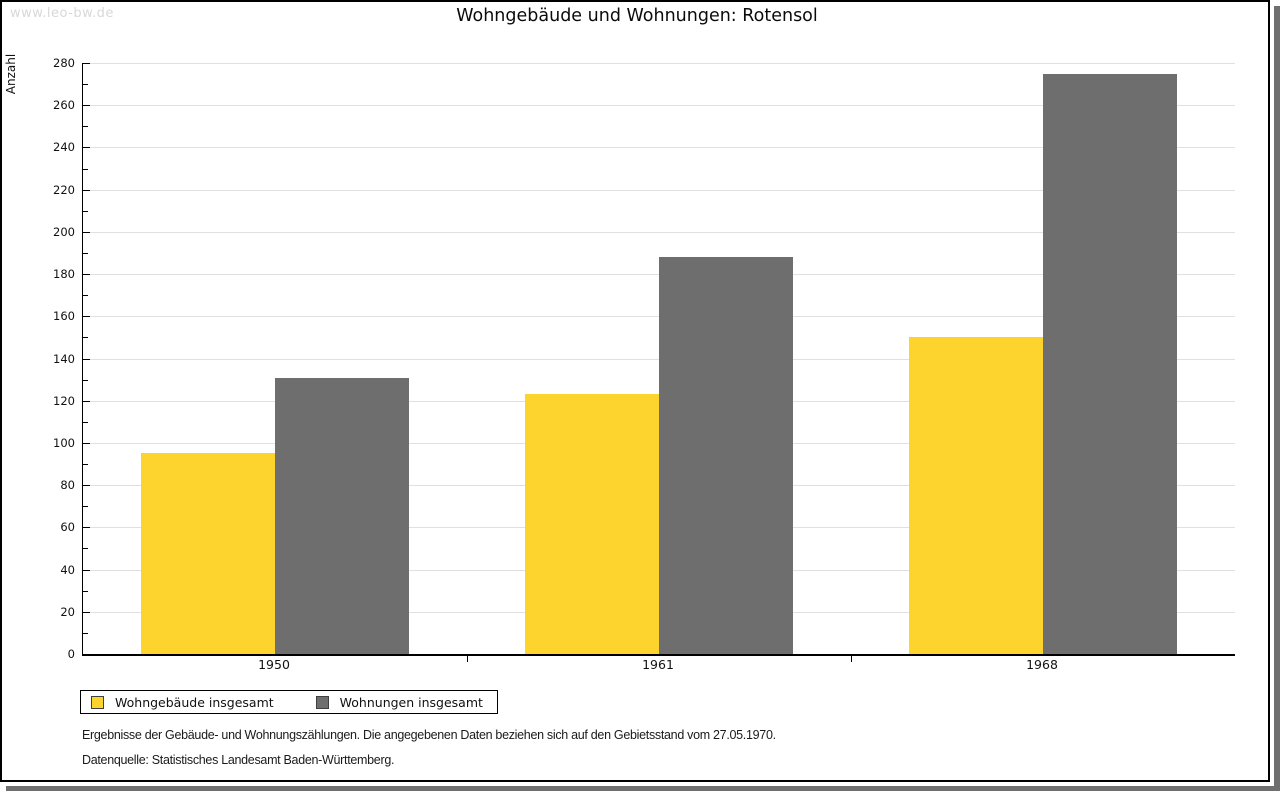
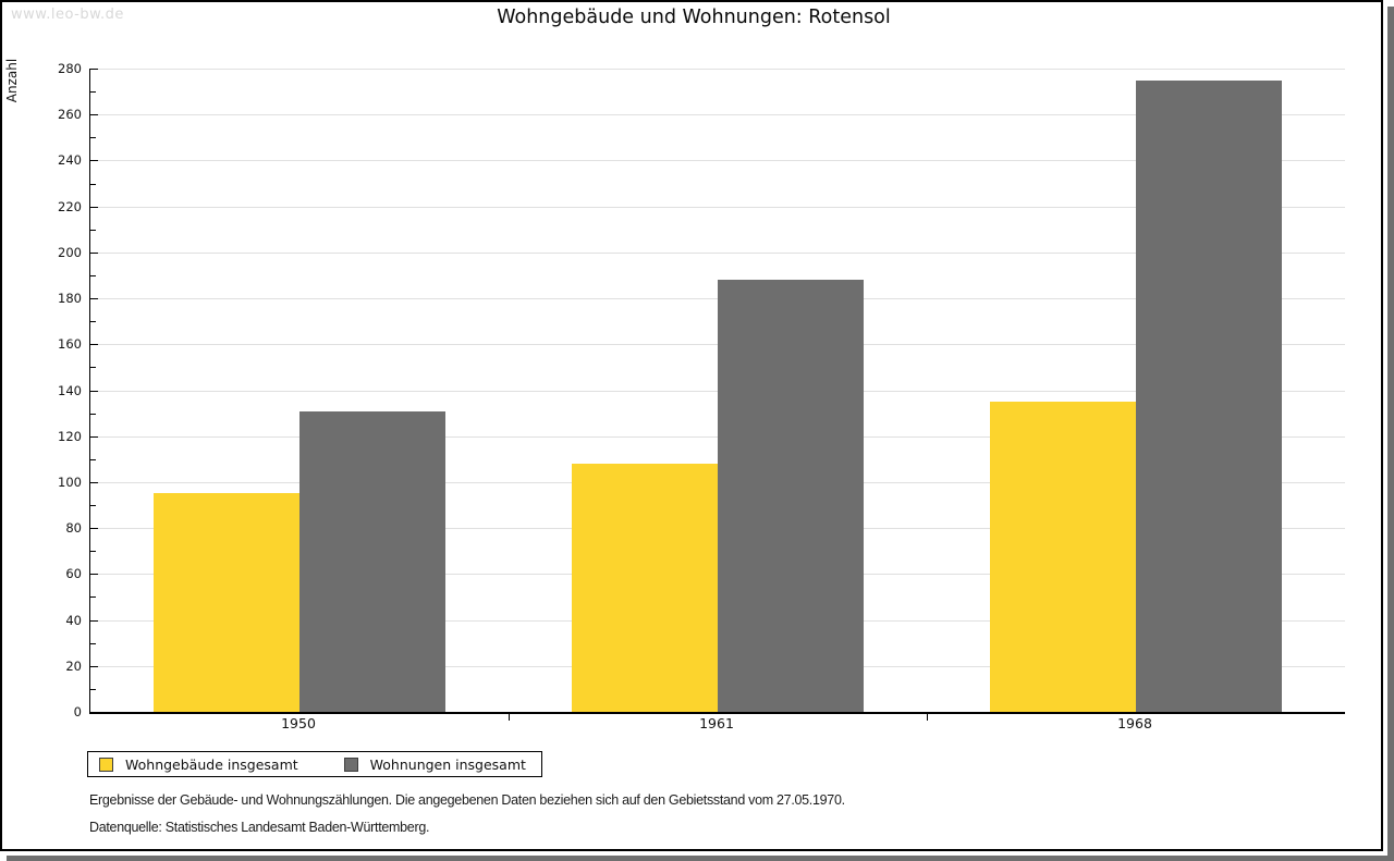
Wohngebäude insgesamt/1961: 123 -> 108
Wohngebäude insgesamt/1968: 150 -> 135
